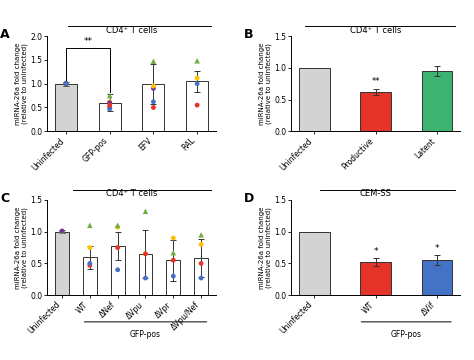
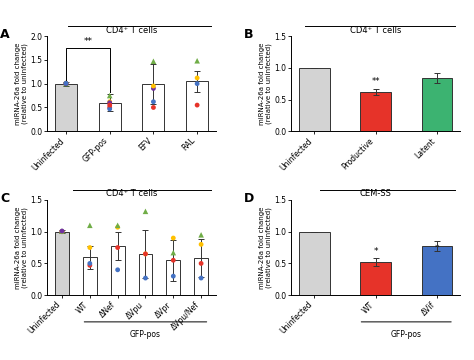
Latent: 0.95 -> 0.84
CEM-SS/ΔVif: 0.55 -> 0.78
